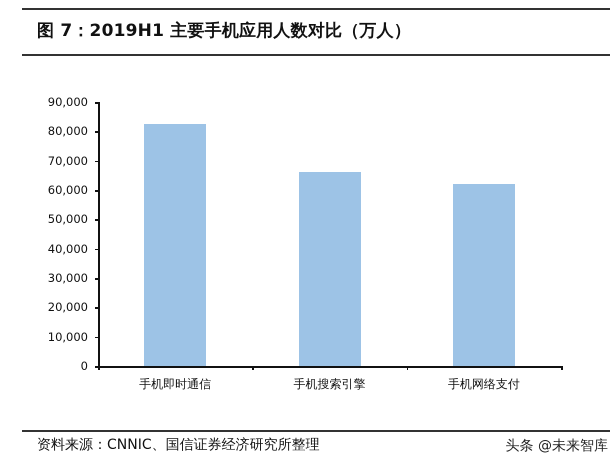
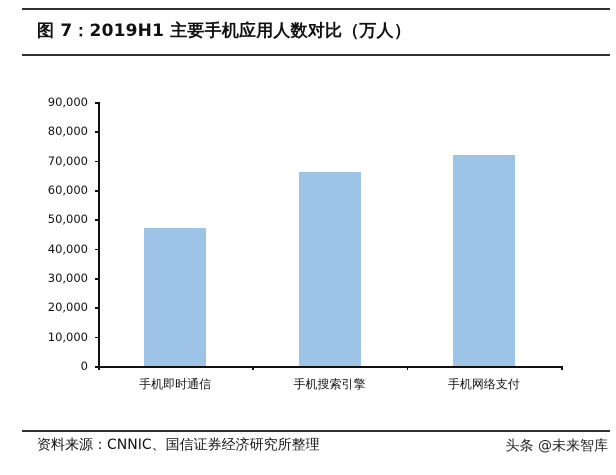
手机即时通信: 82000 -> 47000
手机网络支付: 62000 -> 72000
